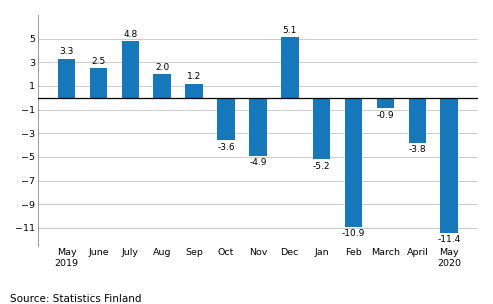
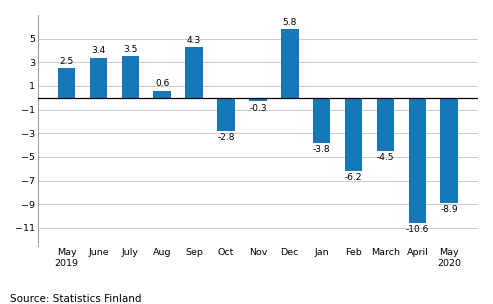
May 2019: 3.3 -> 2.5
June: 2.5 -> 3.4
July: 4.8 -> 3.5
Aug: 2.0 -> 0.6
Sep: 1.2 -> 4.3
Oct: -3.6 -> -2.8
Nov: -4.9 -> -0.3
Dec: 5.1 -> 5.8
Jan: -5.2 -> -3.8
Feb: -10.9 -> -6.2
March: -0.9 -> -4.5
April: -3.8 -> -10.6
May 2020: -11.4 -> -8.9
